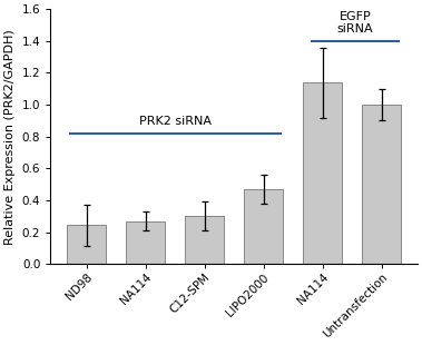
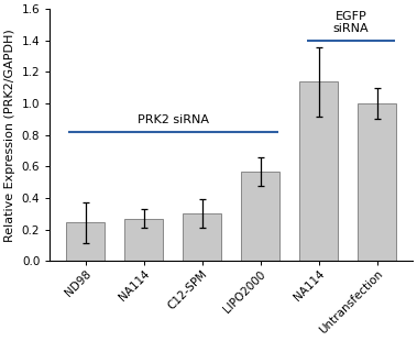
LIPO2000: 0.47 -> 0.57
